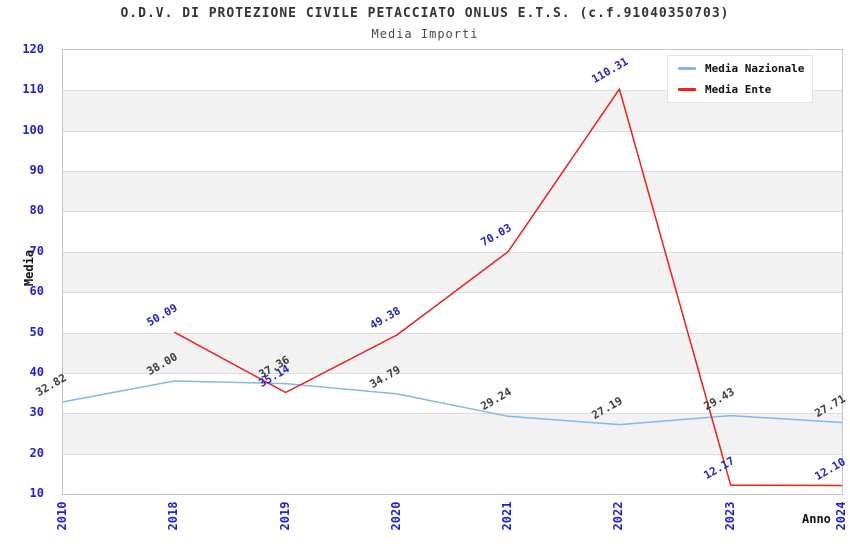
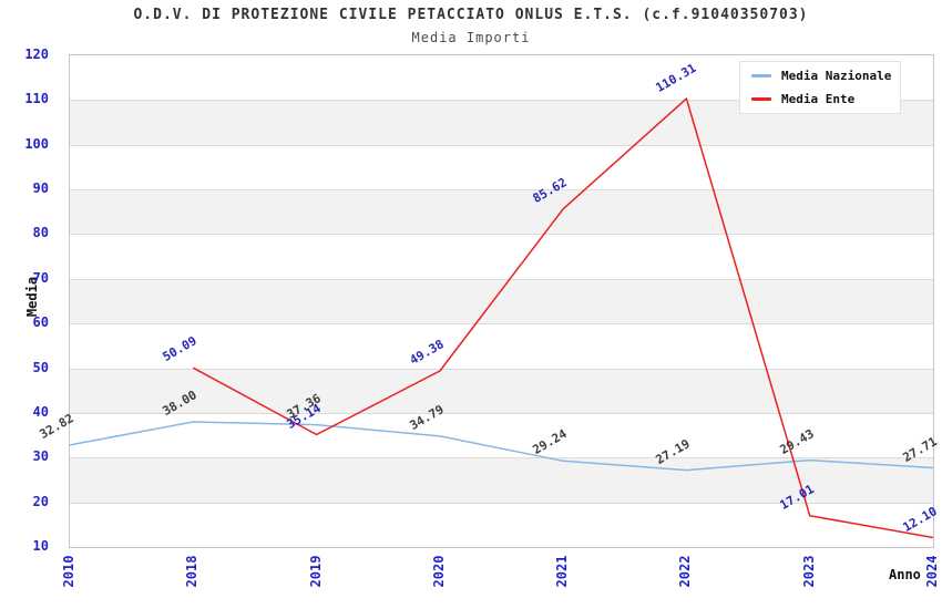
Media Ente/2021: 70.03 -> 85.62
Media Ente/2023: 12.17 -> 17.01
